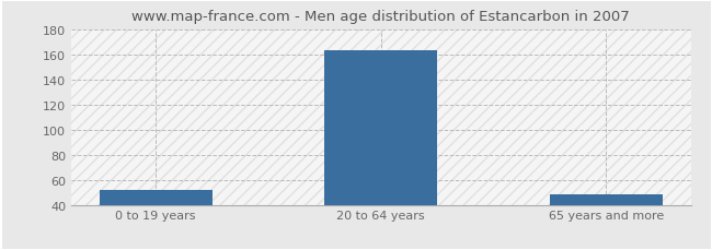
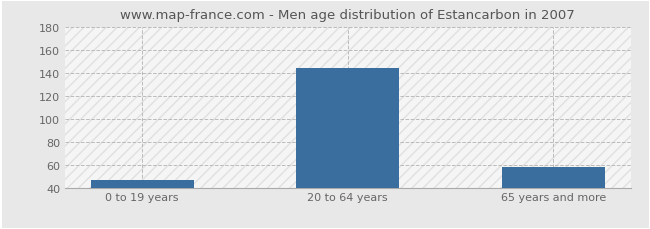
0 to 19 years: 52 -> 47
20 to 64 years: 163 -> 144
65 years and more: 48 -> 58
